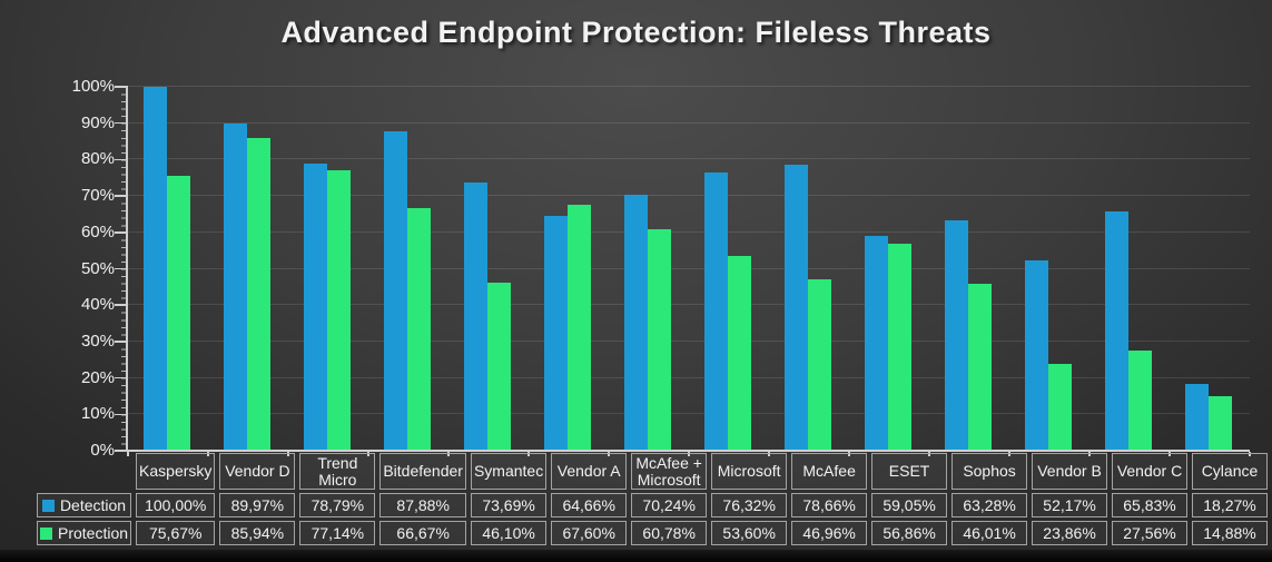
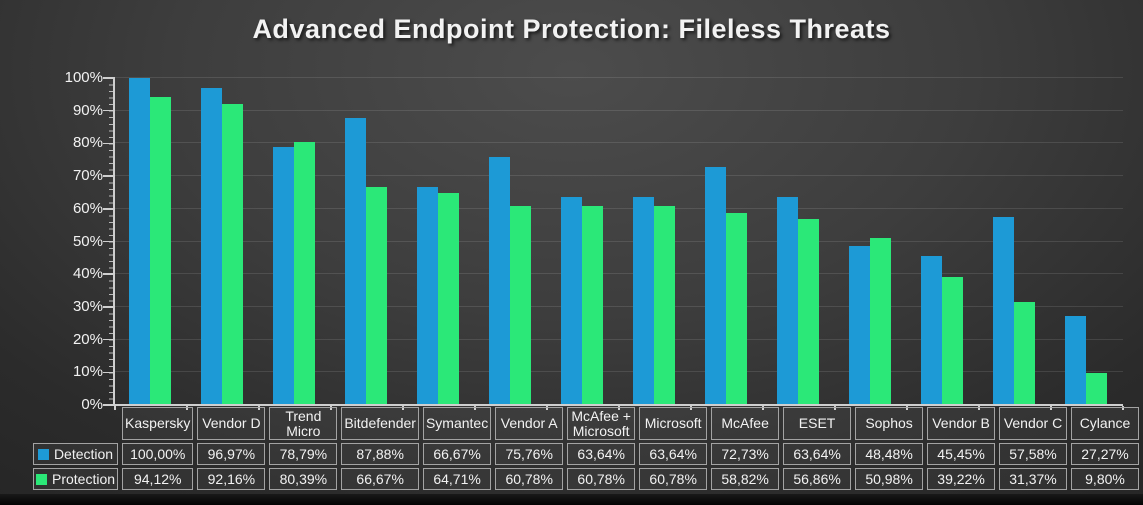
Protection/Kaspersky: 75,67% -> 94,12%
Detection/Vendor D: 89,97% -> 96,97%
Protection/Vendor D: 85,94% -> 92,16%
Protection/Trend Micro: 77,14% -> 80,39%
Detection/Symantec: 73,69% -> 66,67%
Protection/Symantec: 46,10% -> 64,71%
Detection/Vendor A: 64,66% -> 75,76%
Protection/Vendor A: 67,60% -> 60,78%
Detection/McAfee + Microsoft: 70,24% -> 63,64%
Detection/Microsoft: 76,32% -> 63,64%
Protection/Microsoft: 53,60% -> 60,78%
Detection/McAfee: 78,66% -> 72,73%
Protection/McAfee: 46,96% -> 58,82%
Detection/ESET: 59,05% -> 63,64%
Detection/Sophos: 63,28% -> 48,48%
Protection/Sophos: 46,01% -> 50,98%
Detection/Vendor B: 52,17% -> 45,45%
Protection/Vendor B: 23,86% -> 39,22%
Detection/Vendor C: 65,83% -> 57,58%
Protection/Vendor C: 27,56% -> 31,37%
Detection/Cylance: 18,27% -> 27,27%
Protection/Cylance: 14,88% -> 9,80%
